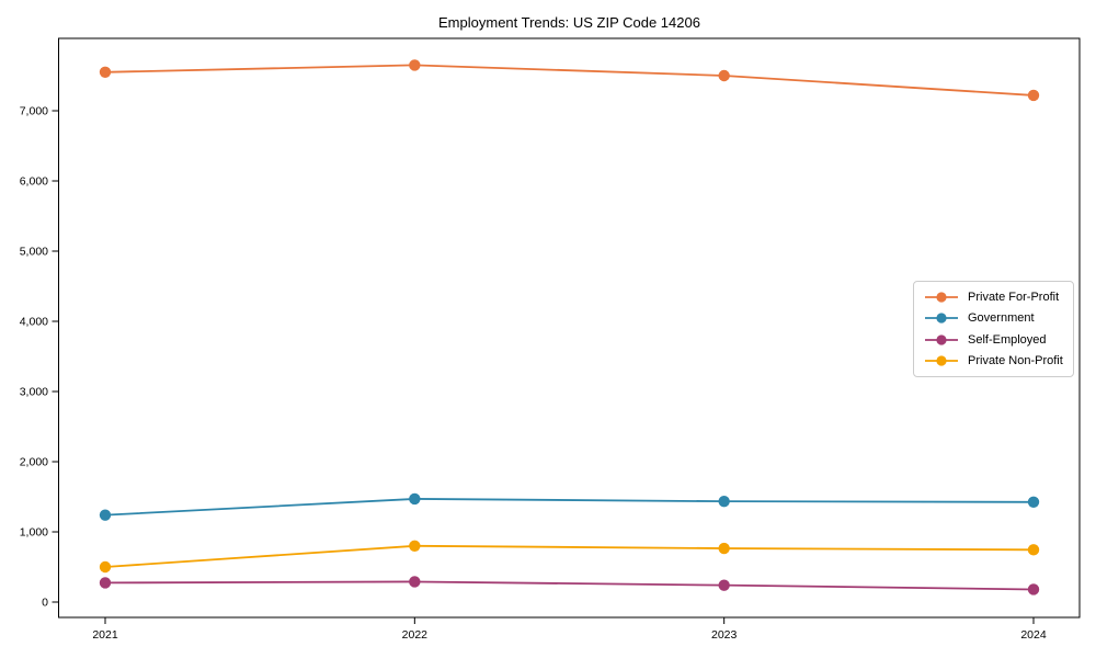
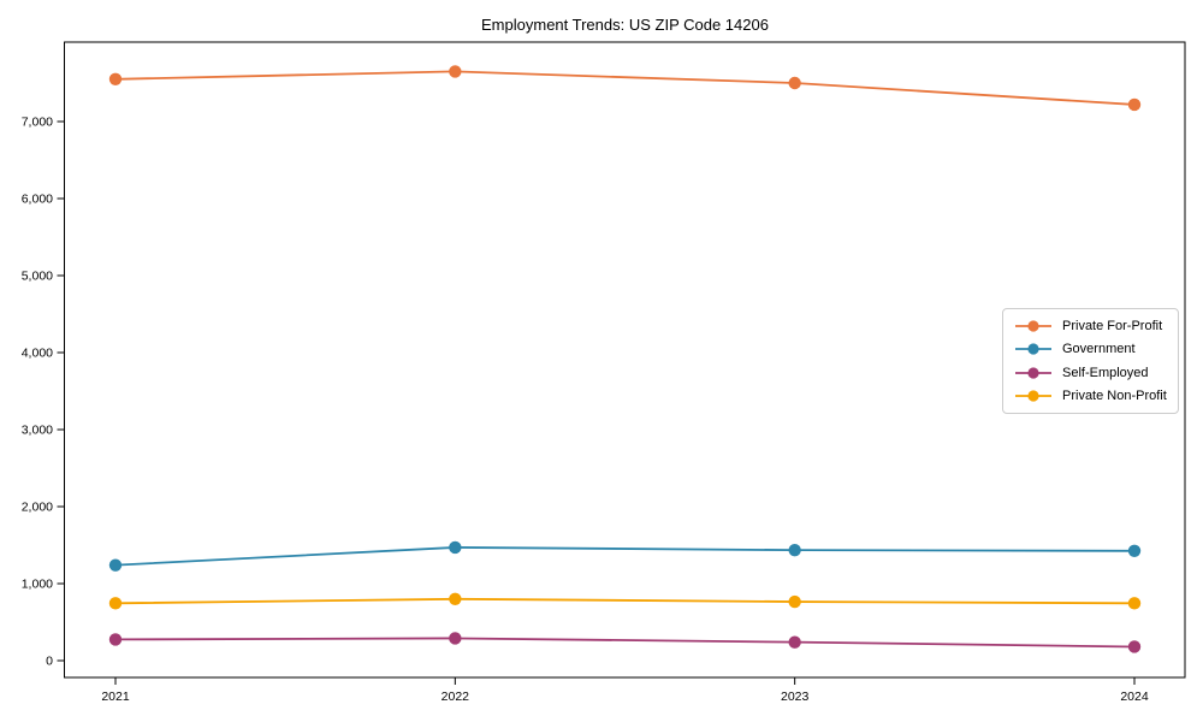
Private Non-Profit/2021: 500 -> 700
